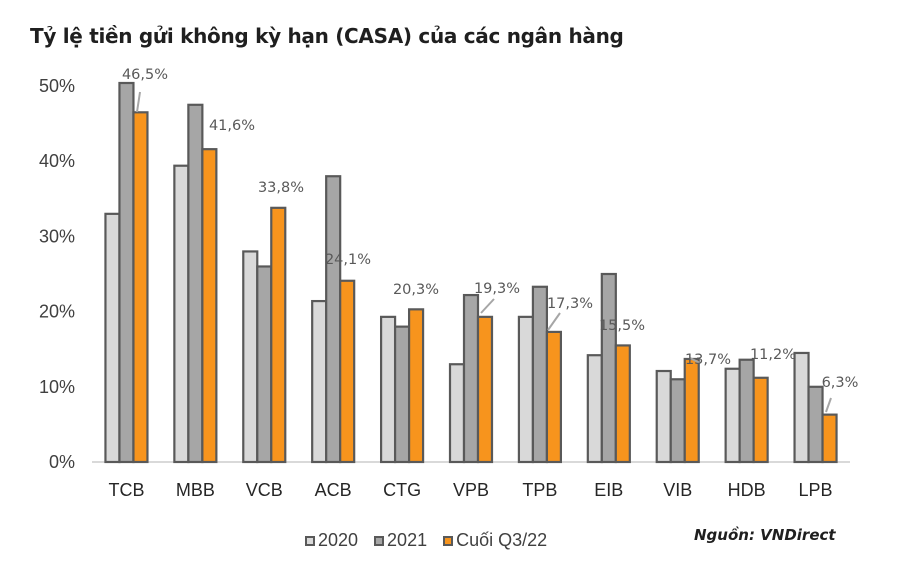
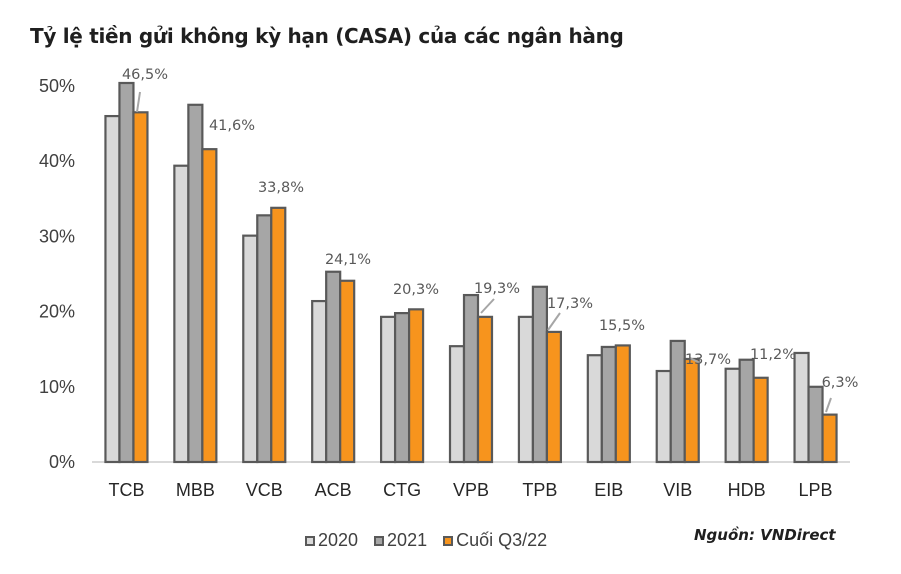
2020/TCB: 33% -> 46%
2020/VCB: 28% -> 30%
2021/VCB: 26% -> 33%
2021/ACB: 38% -> 25%
2021/CTG: 18% -> 20%
2020/VPB: 13% -> 15%
2021/EIB: 25% -> 15%
2021/VIB: 11% -> 16%
